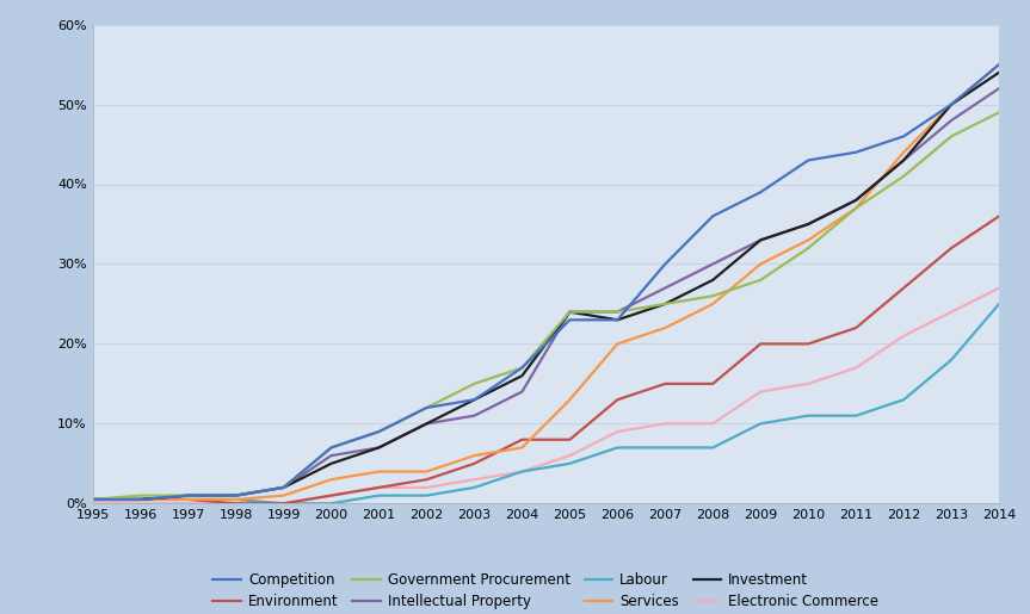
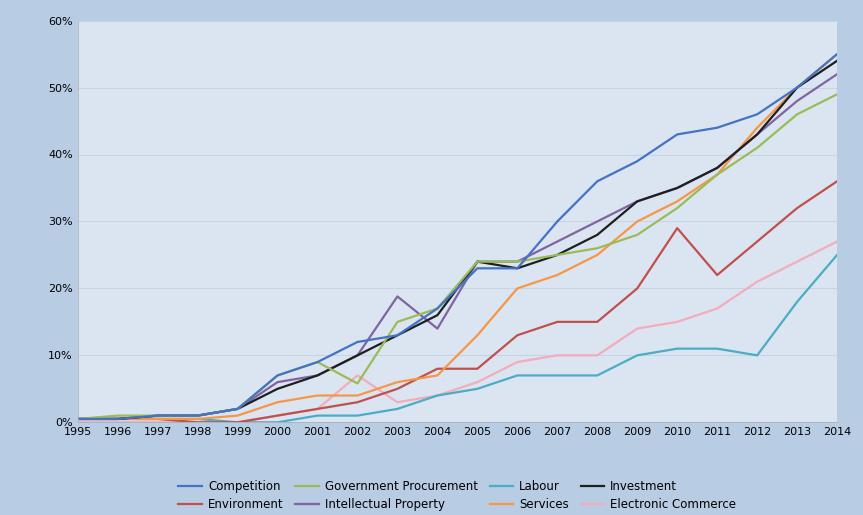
Government Procurement/2002: 12.0% -> 5.8%
Electronic Commerce/2002: 2% -> 7%
Intellectual Property/2003: 11.0% -> 18.8%
Environment/2010: 20.0% -> 29.0%
Labour/2012: 13.0% -> 10.0%
